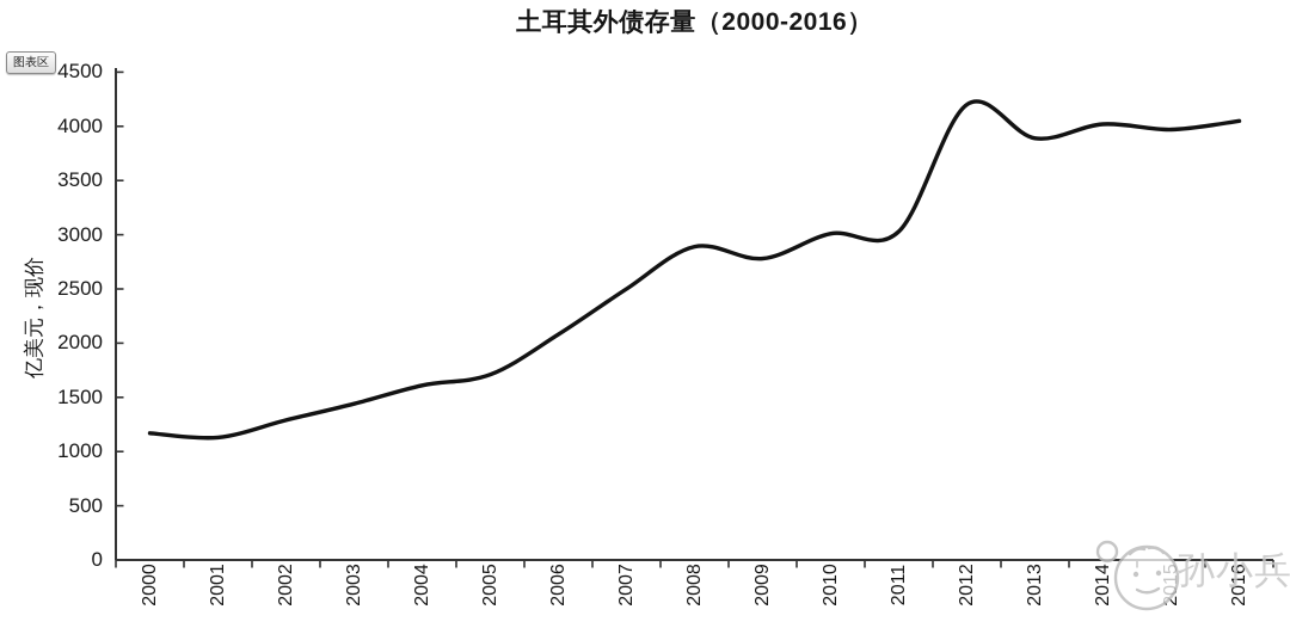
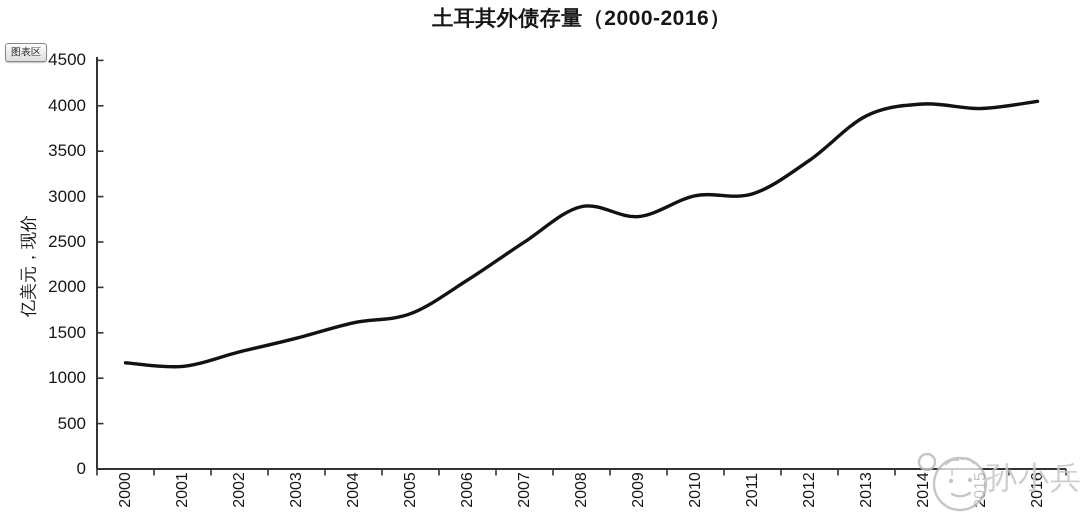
2012: 4200 -> 3400
